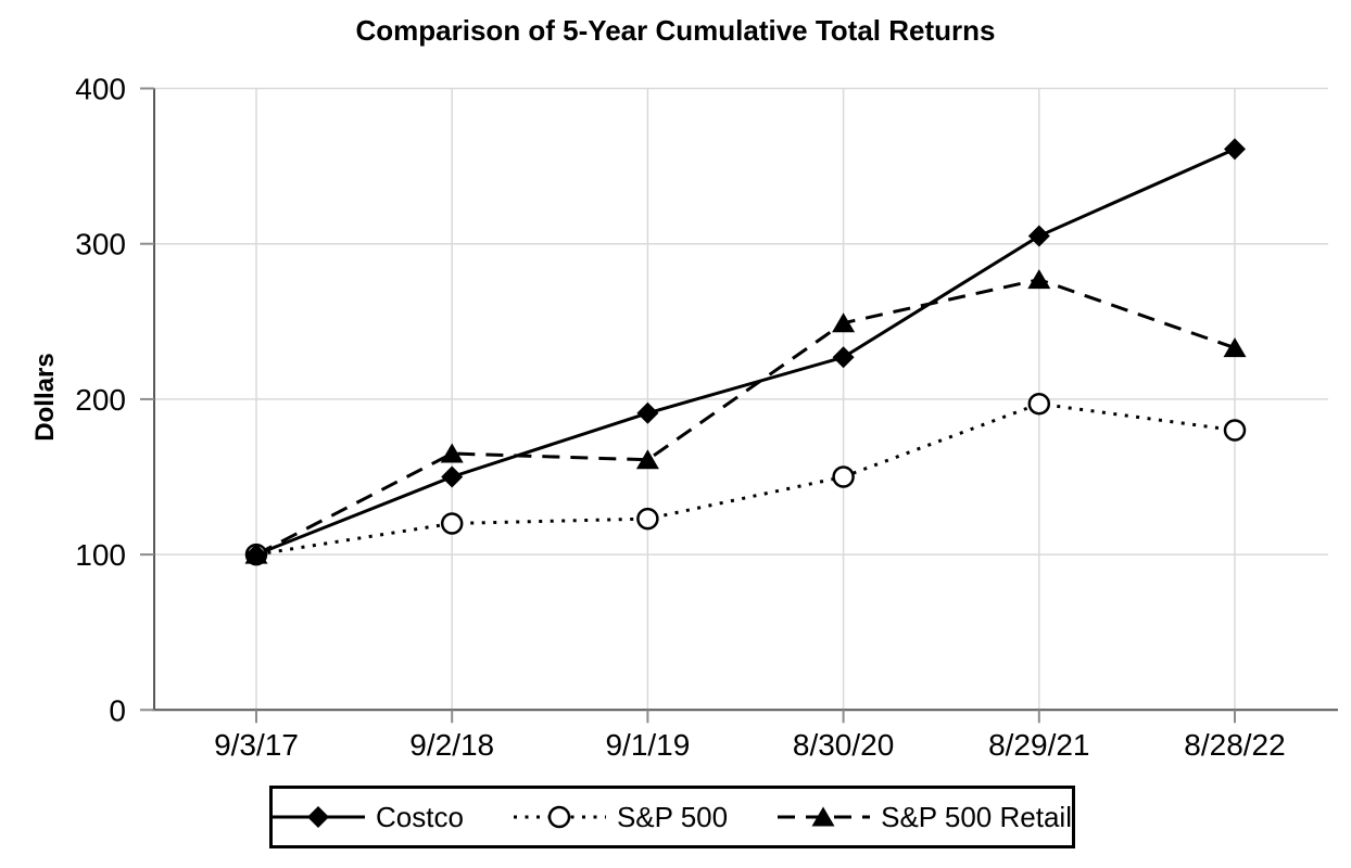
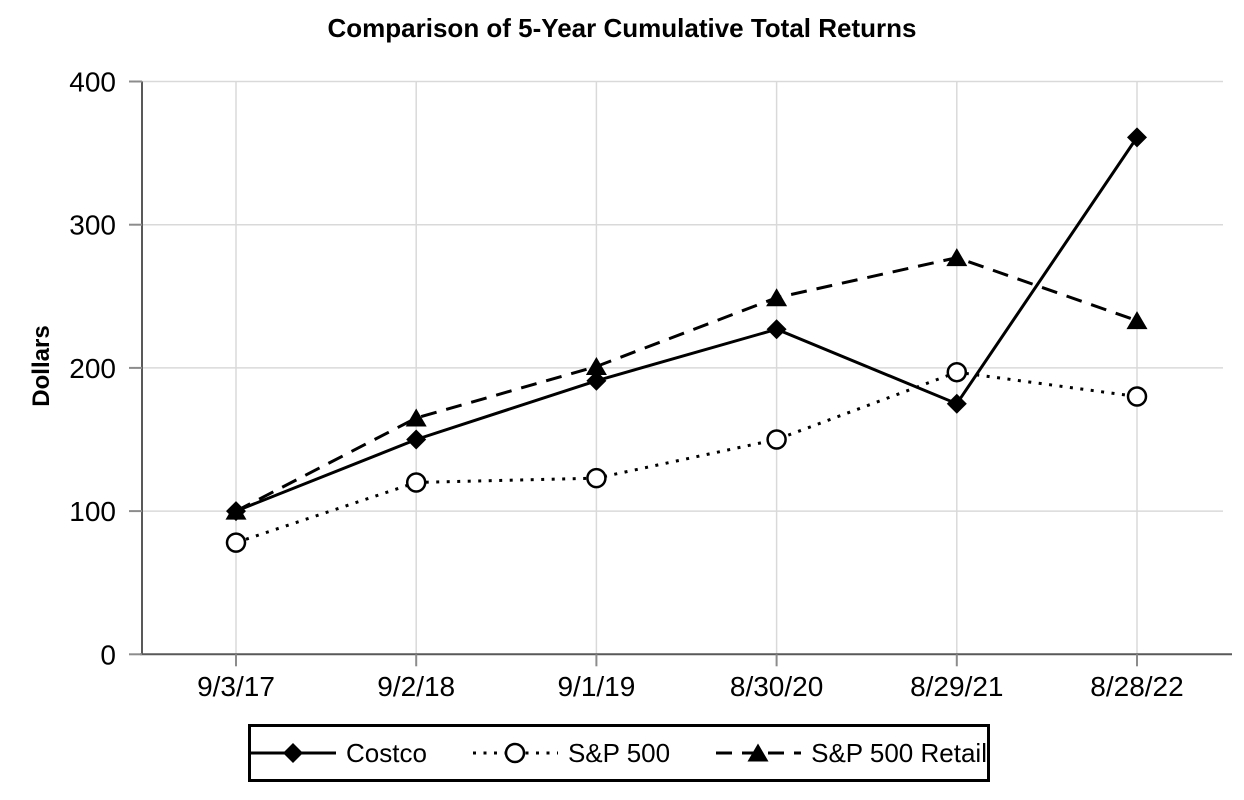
S&P 500/9/3/17: 100 -> 78
S&P 500 Retail/9/1/19: 161 -> 201
Costco/8/29/21: 305 -> 175
